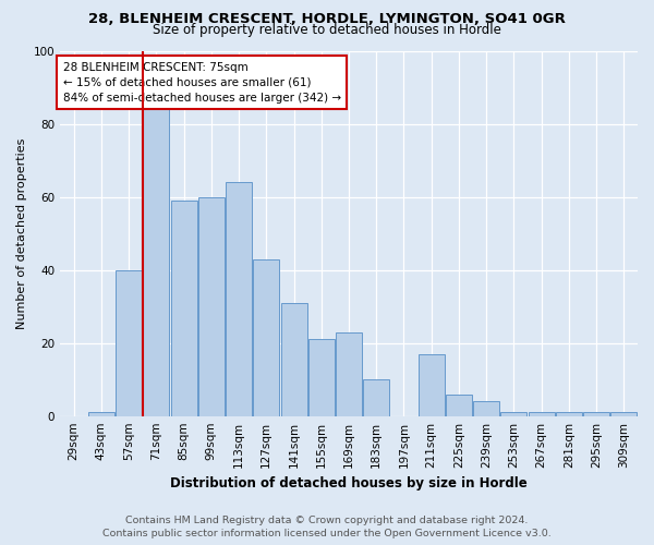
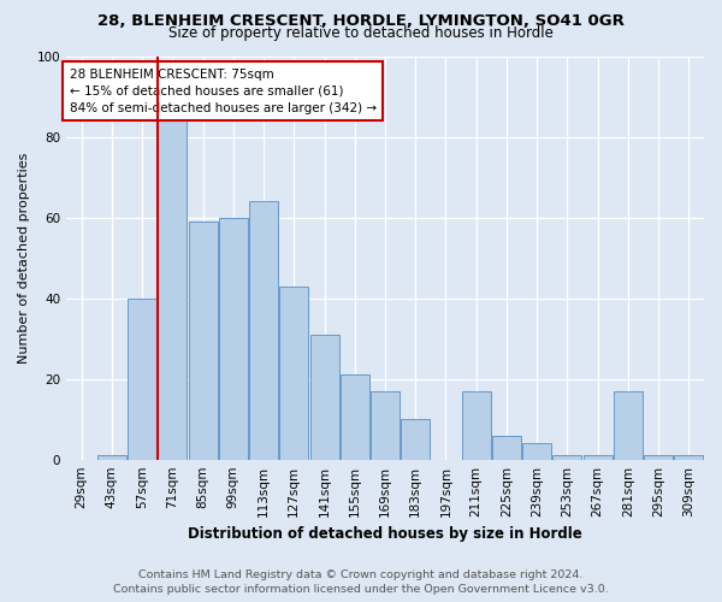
169sqm: 23 -> 17
281sqm: 1 -> 17
